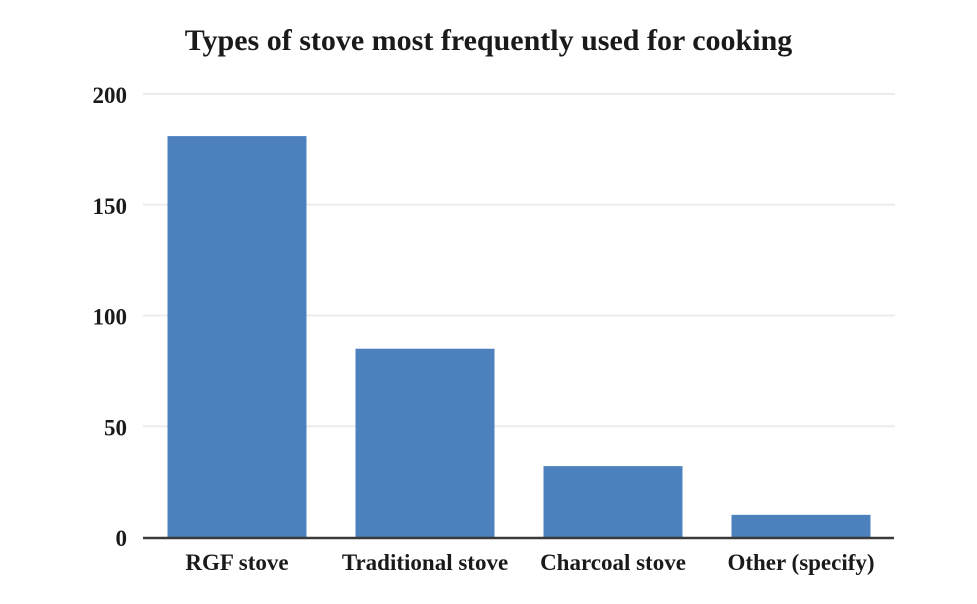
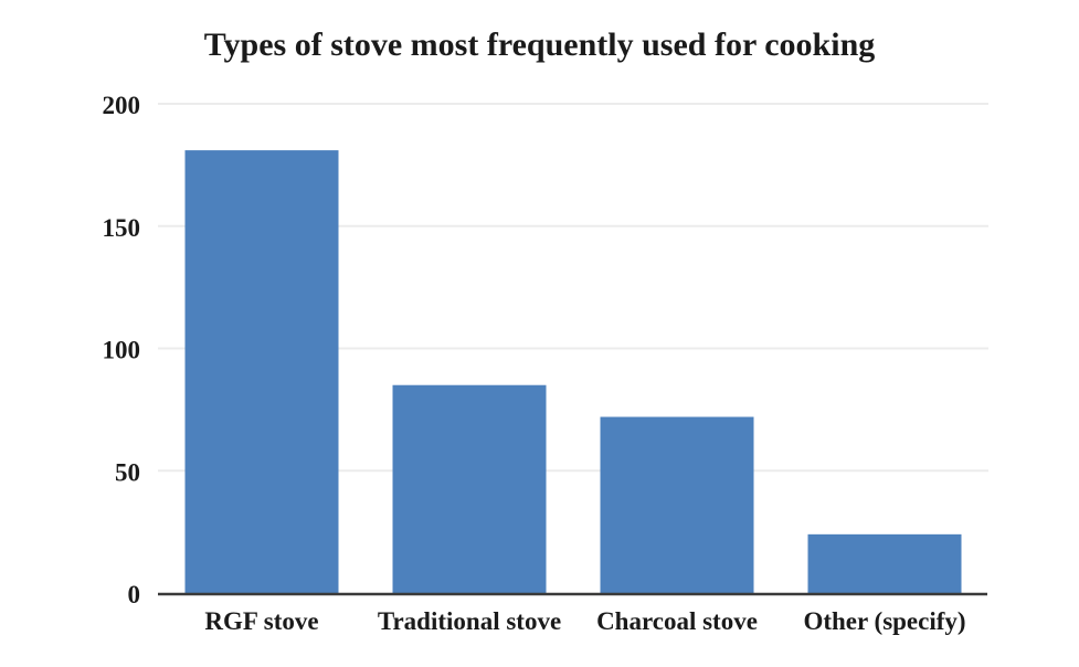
Charcoal stove: 32 -> 72
Other (specify): 10 -> 24
